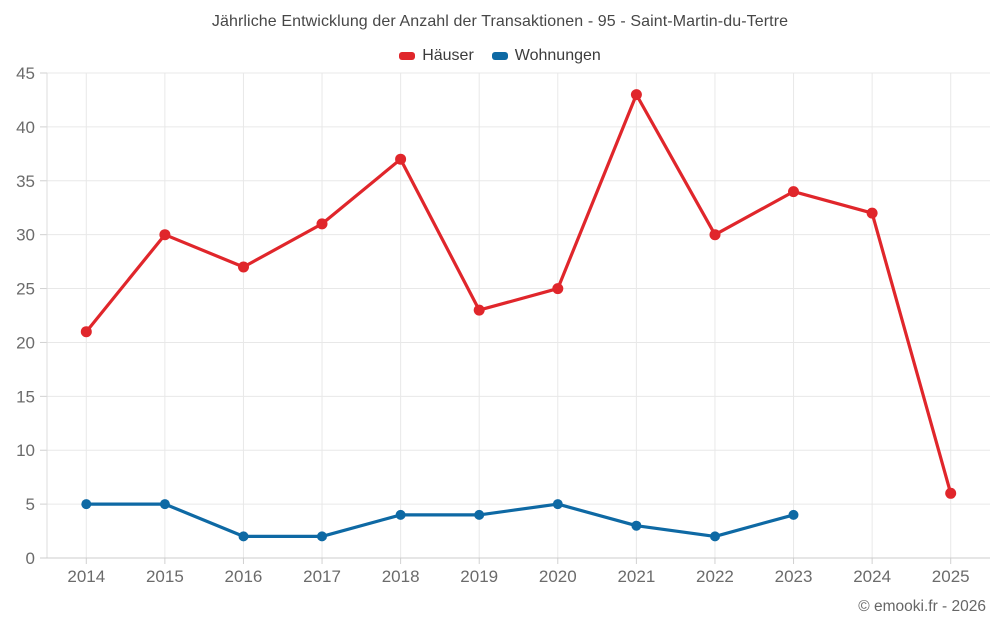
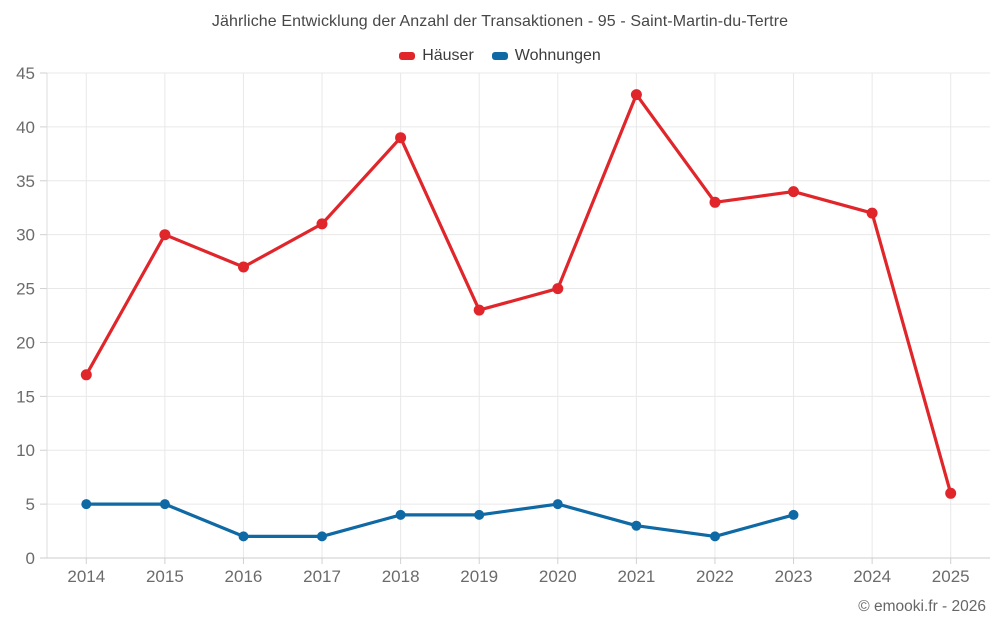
Häuser/2014: 21 -> 17
Häuser/2018: 37 -> 39
Häuser/2022: 30 -> 33
